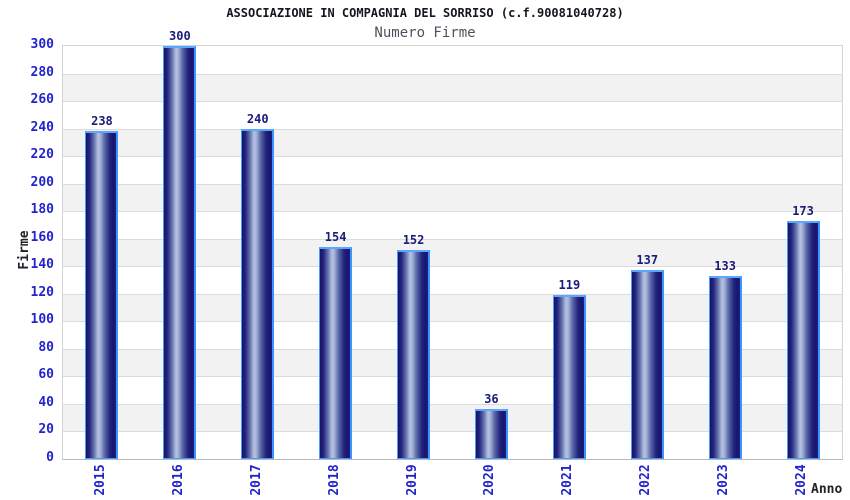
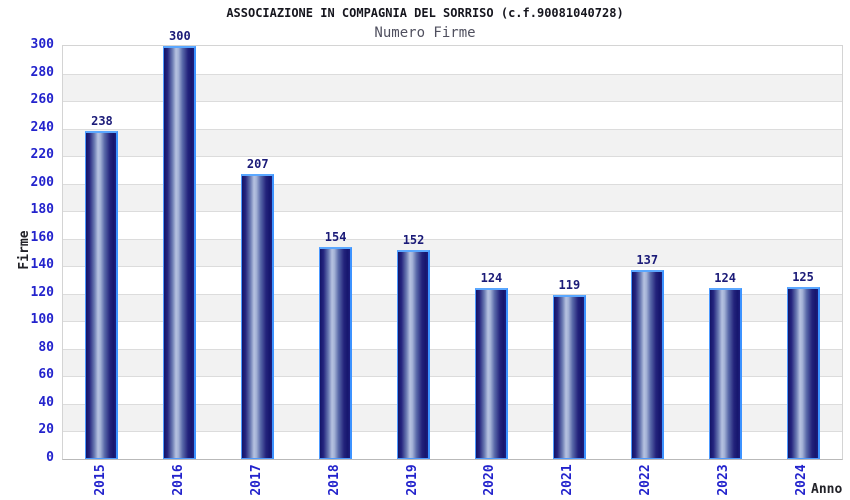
2017: 240 -> 207
2020: 36 -> 124
2023: 133 -> 124
2024: 173 -> 125
